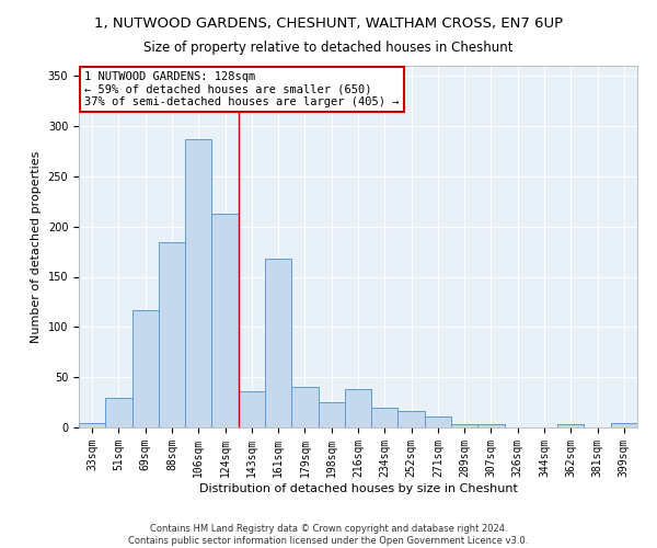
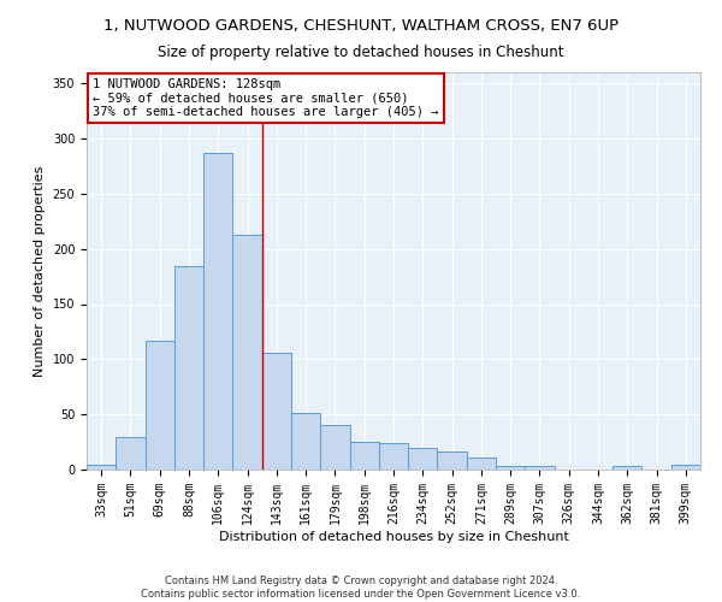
143sqm: 36 -> 106
161sqm: 168 -> 51
216sqm: 38 -> 24
